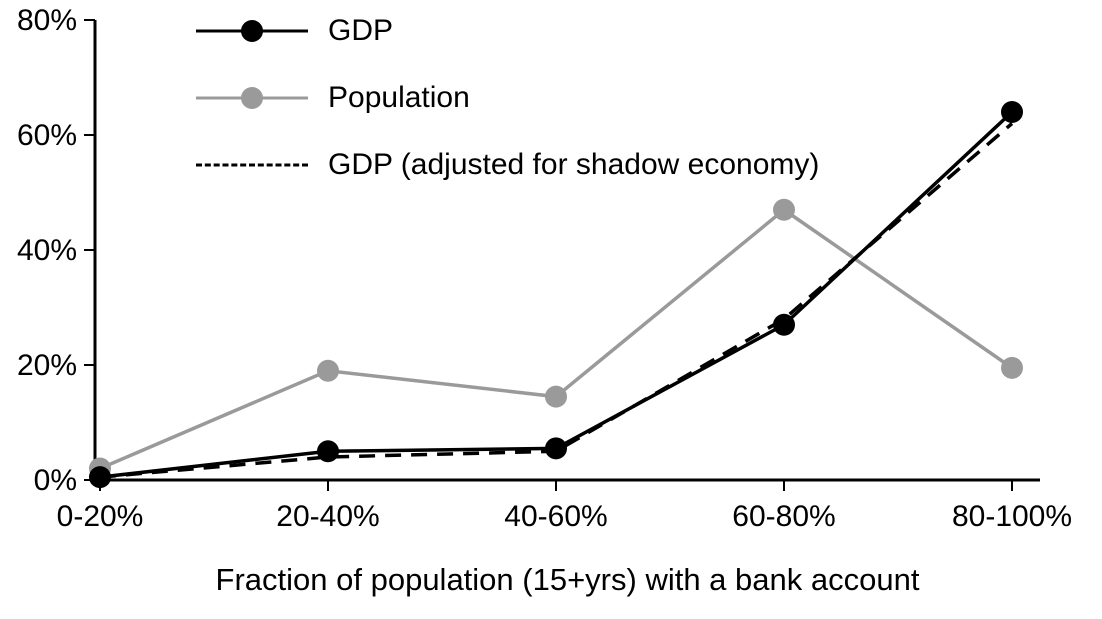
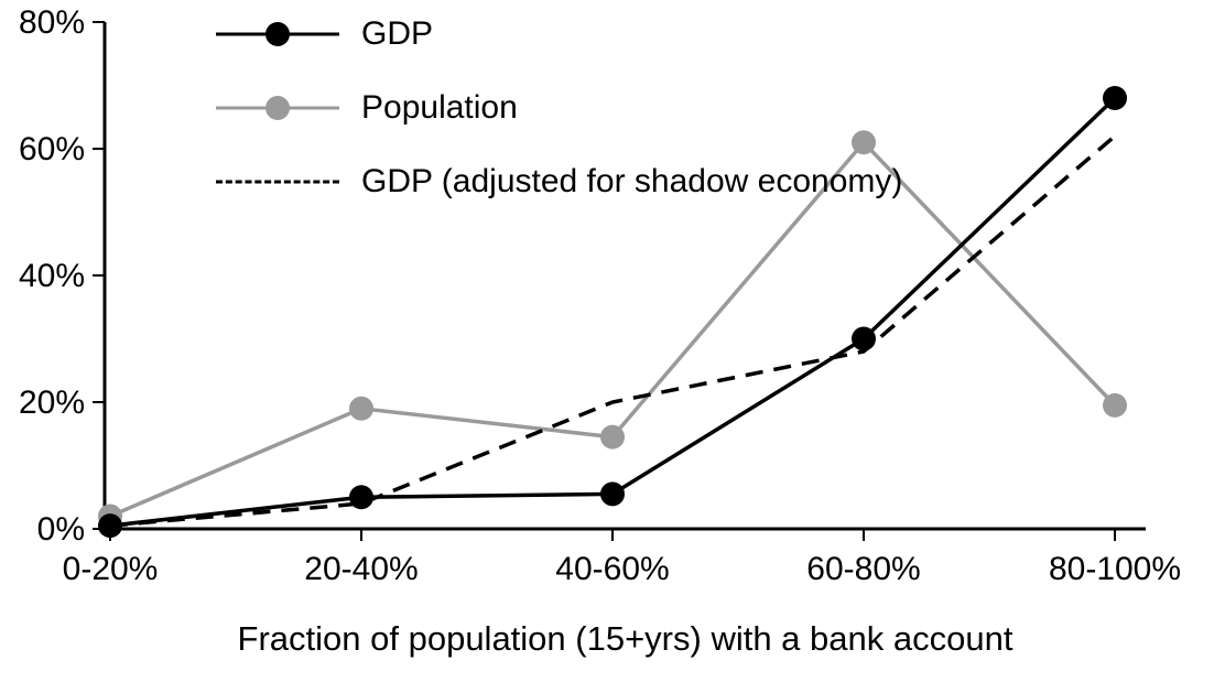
GDP (adjusted for shadow economy)/40-60%: 5% -> 20%
GDP/60-80%: 27% -> 30%
Population/60-80%: 47% -> 61%
GDP/80-100%: 64% -> 68%
